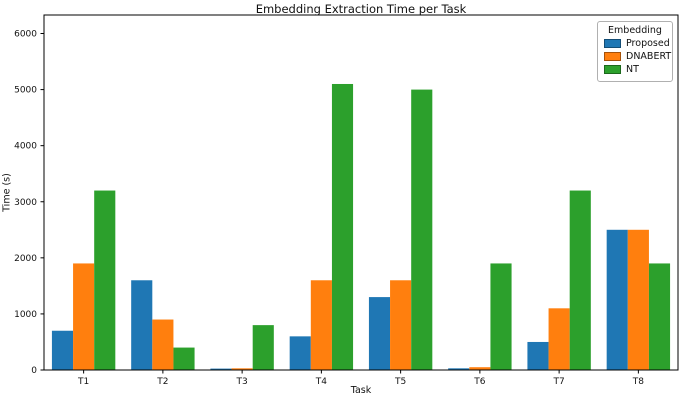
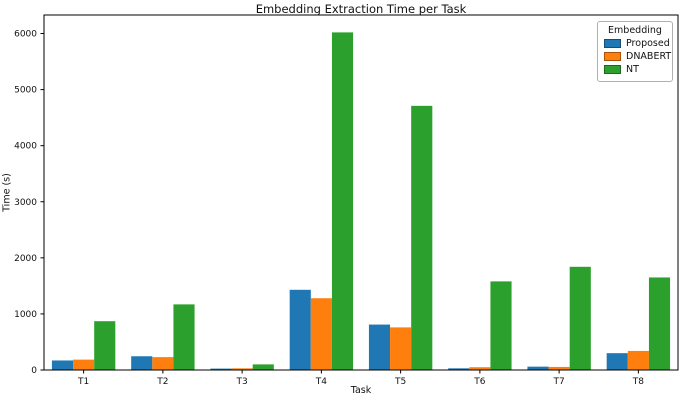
Proposed/T1: 700 -> 200
DNABERT/T1: 1900 -> 200
NT/T1: 3200 -> 900
Proposed/T2: 1600 -> 200
DNABERT/T2: 900 -> 200
NT/T2: 400 -> 1200
NT/T3: 800 -> 100
Proposed/T4: 600 -> 1400
DNABERT/T4: 1600 -> 1300
NT/T4: 5100 -> 6000
Proposed/T5: 1300 -> 800
DNABERT/T5: 1600 -> 800
NT/T5: 5000 -> 4700
NT/T6: 1900 -> 1600
Proposed/T7: 500 -> 100
DNABERT/T7: 1100 -> 100
NT/T7: 3200 -> 1800
Proposed/T8: 2500 -> 300
DNABERT/T8: 2500 -> 300
NT/T8: 1900 -> 1600
